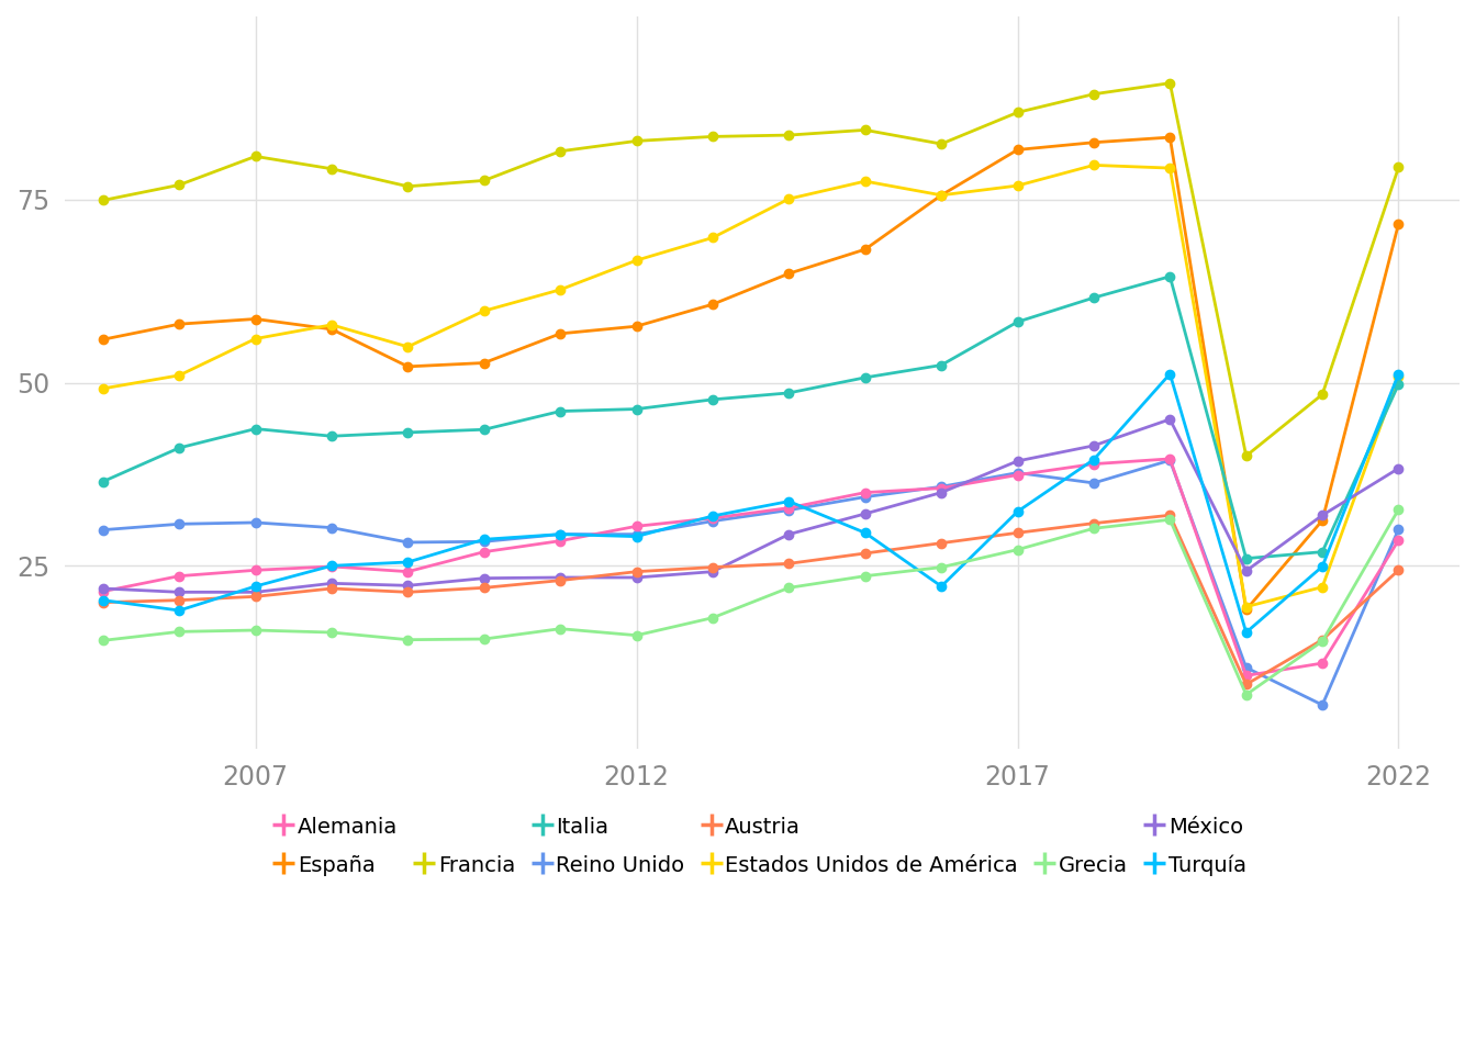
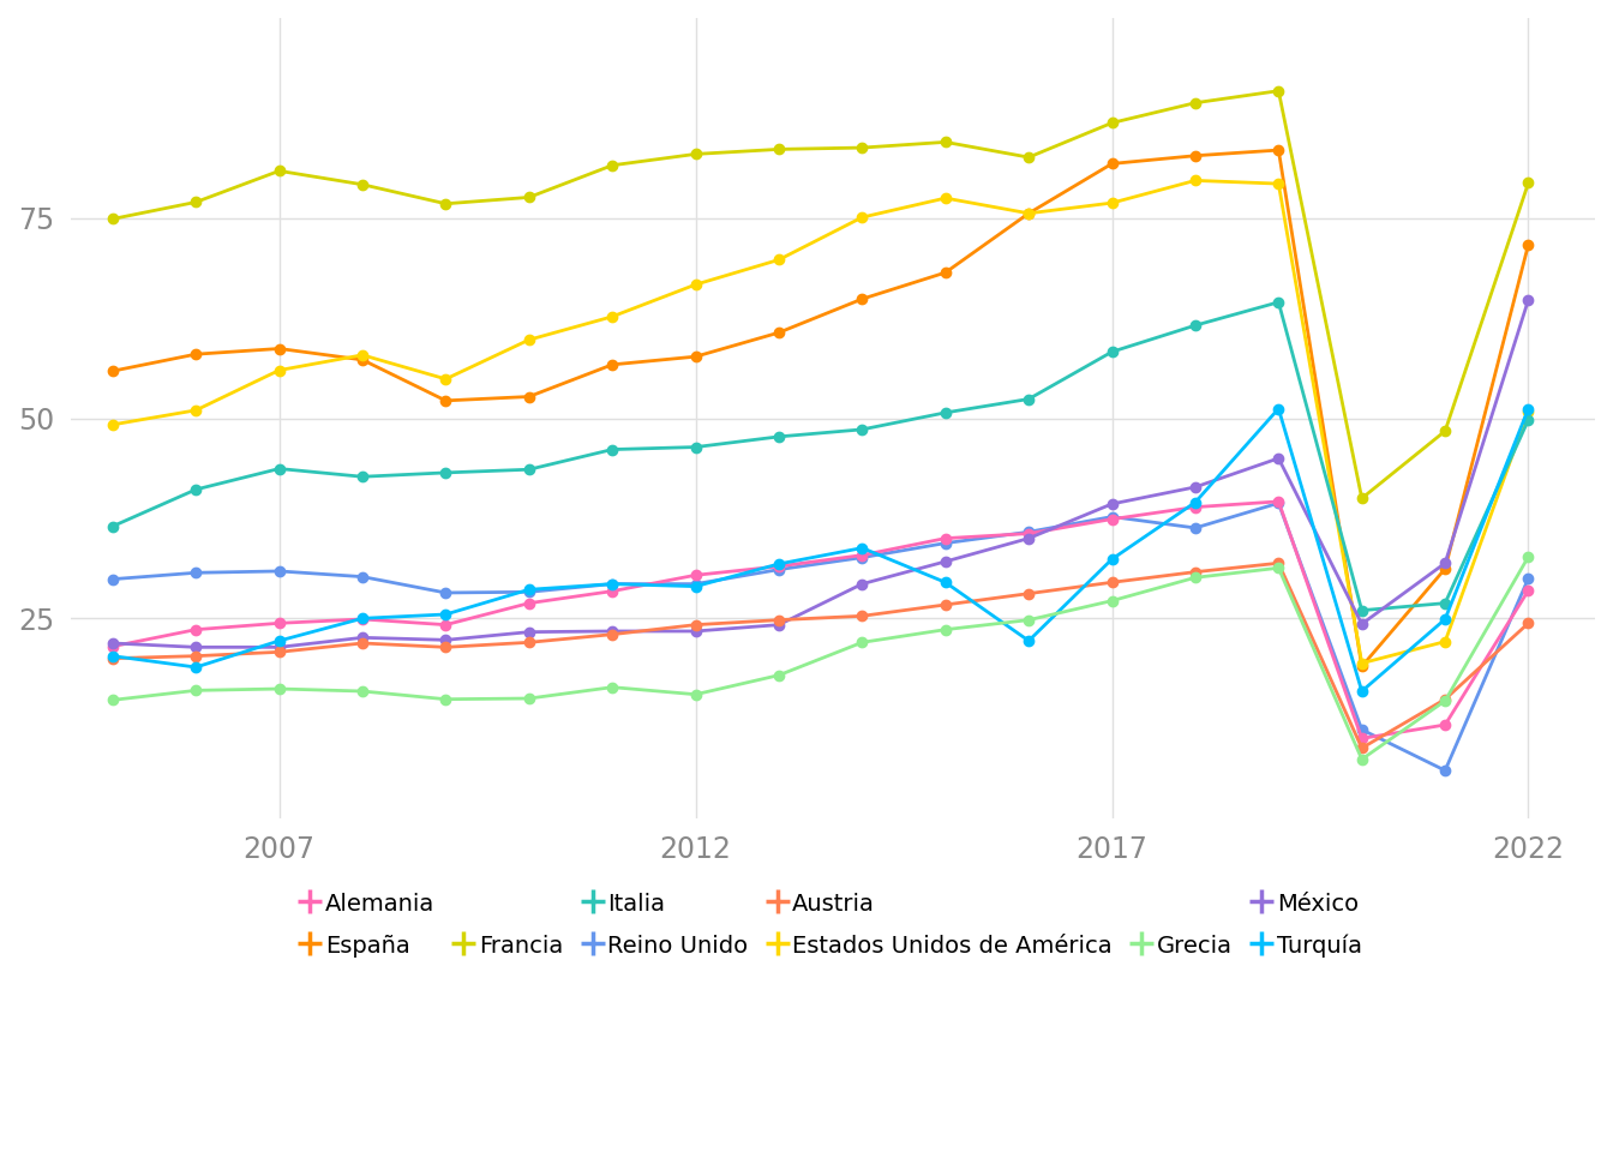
México/2022: 38.3 -> 64.8
